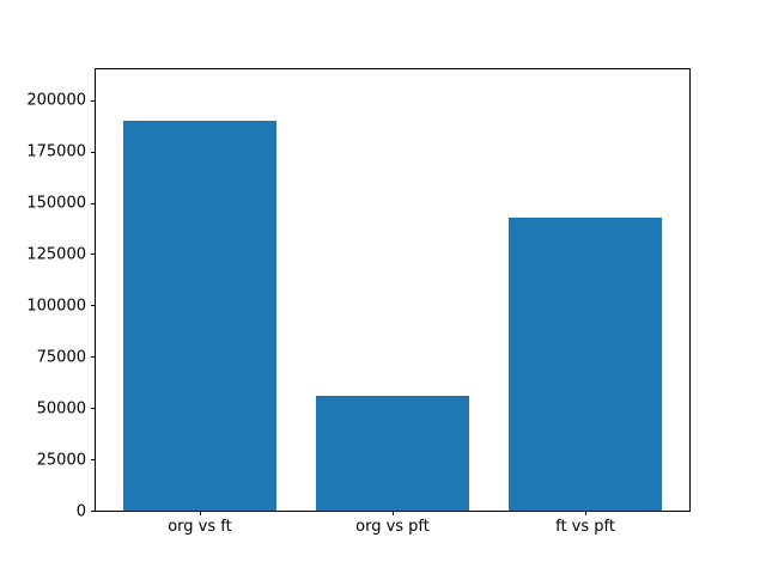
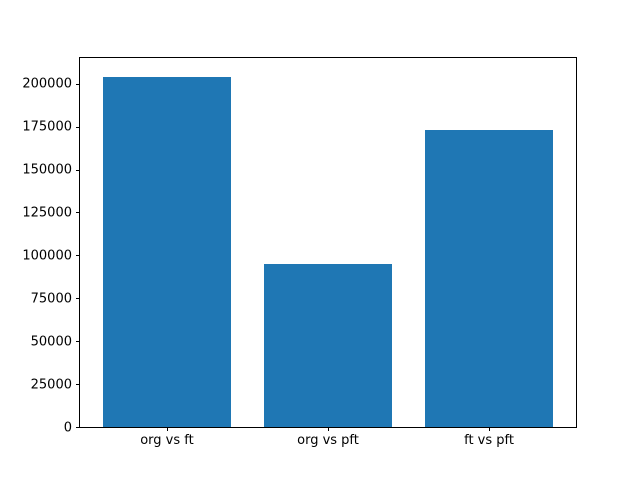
org vs ft: 190000 -> 204000
org vs pft: 56000 -> 95000
ft vs pft: 143000 -> 173000
